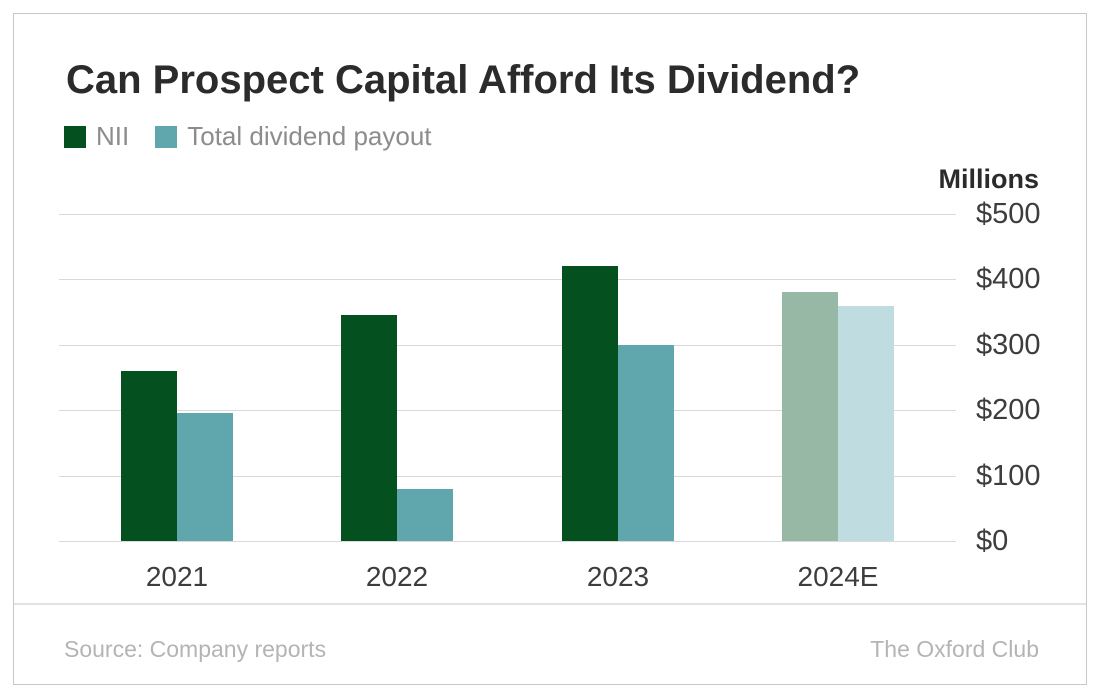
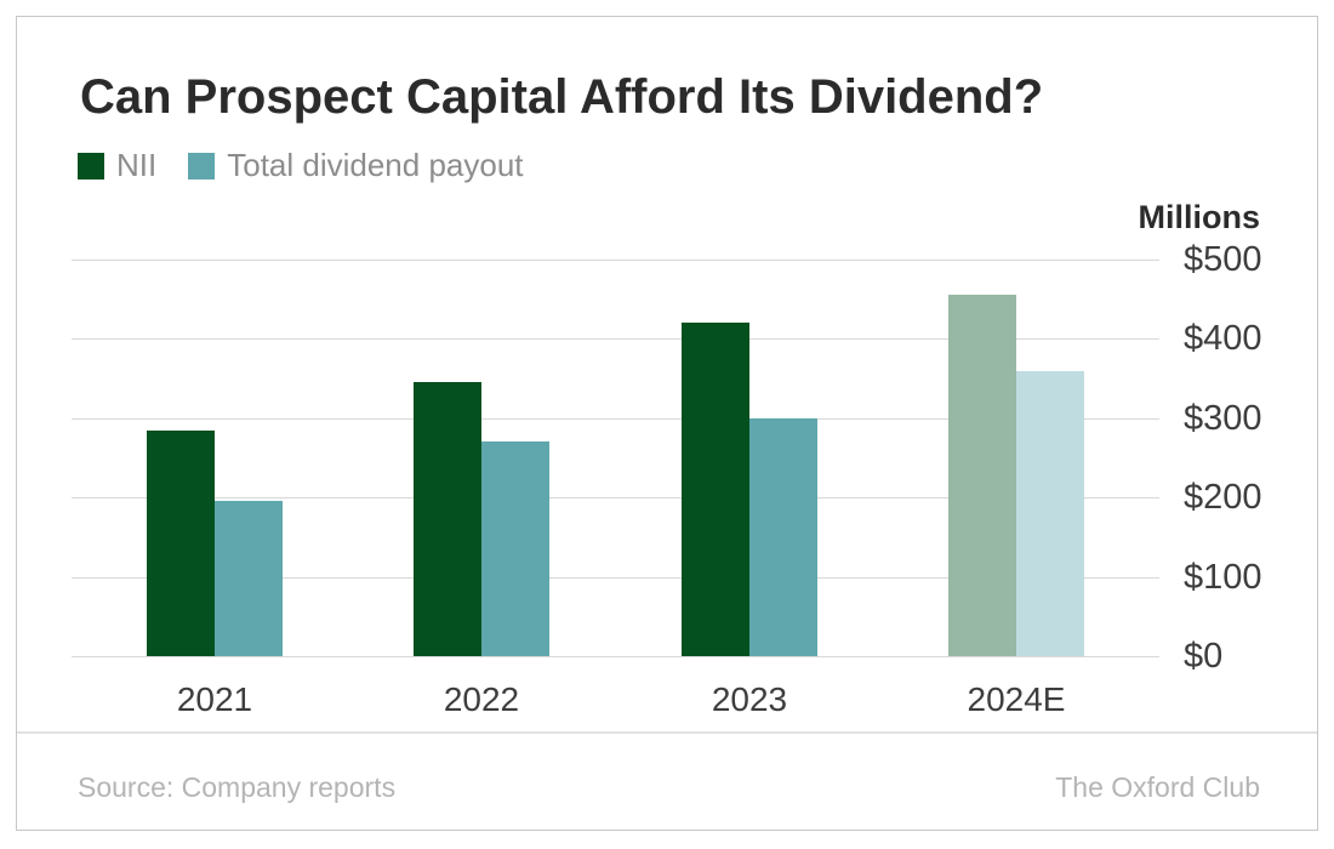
NII/2021: $260 -> $280
Total dividend payout/2022: $80 -> $270
NII/2024E: $380 -> $460
